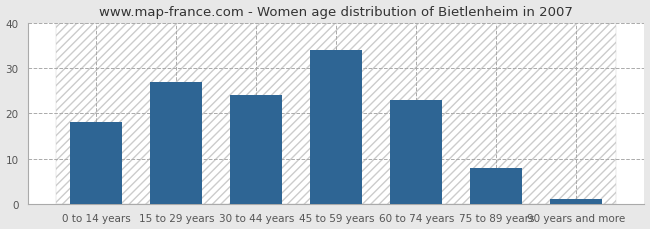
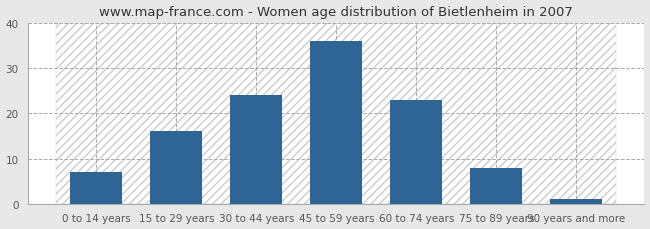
0 to 14 years: 18 -> 7
15 to 29 years: 27 -> 16
45 to 59 years: 34 -> 36
